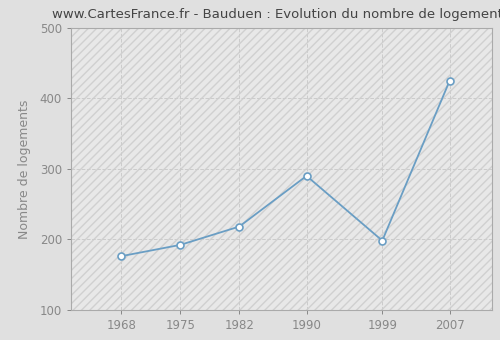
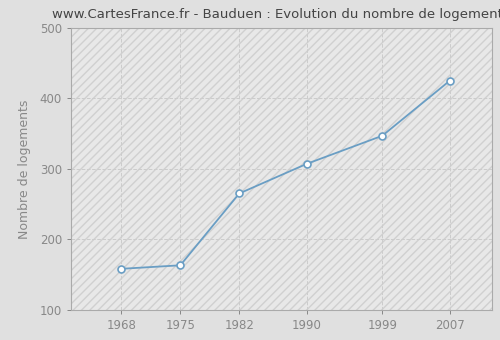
1968: 176 -> 158
1975: 192 -> 163
1982: 218 -> 265
1990: 290 -> 307
1999: 198 -> 347
